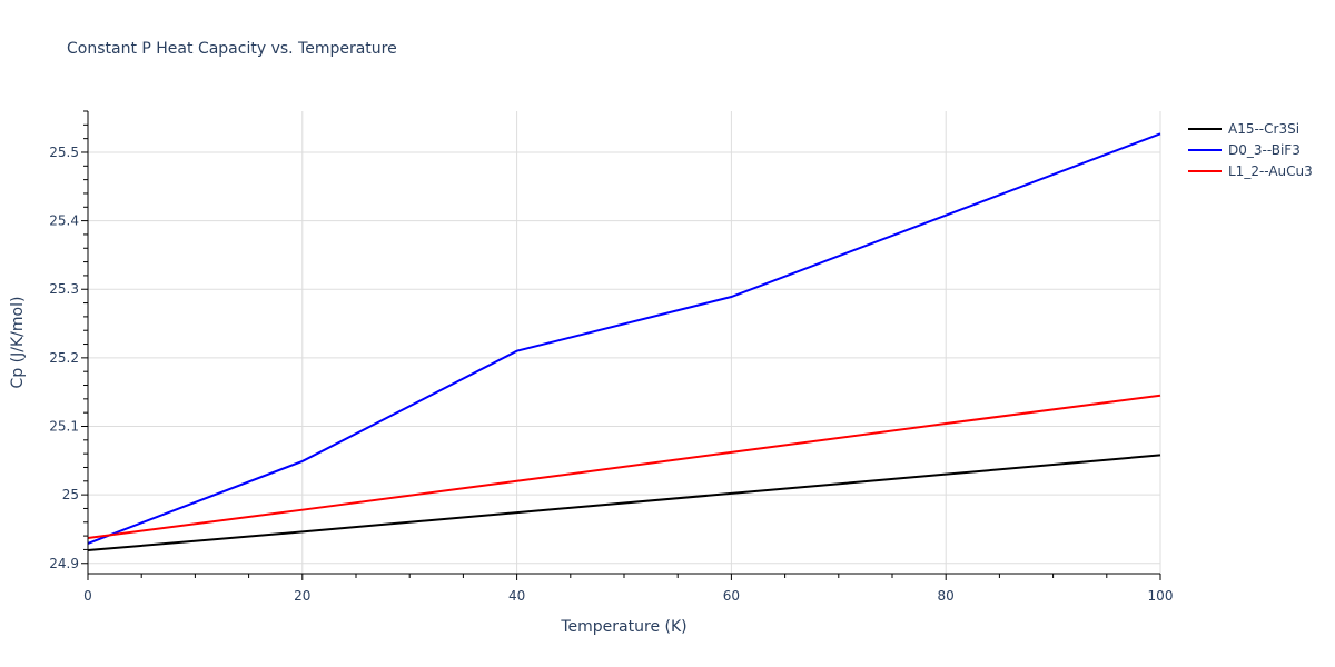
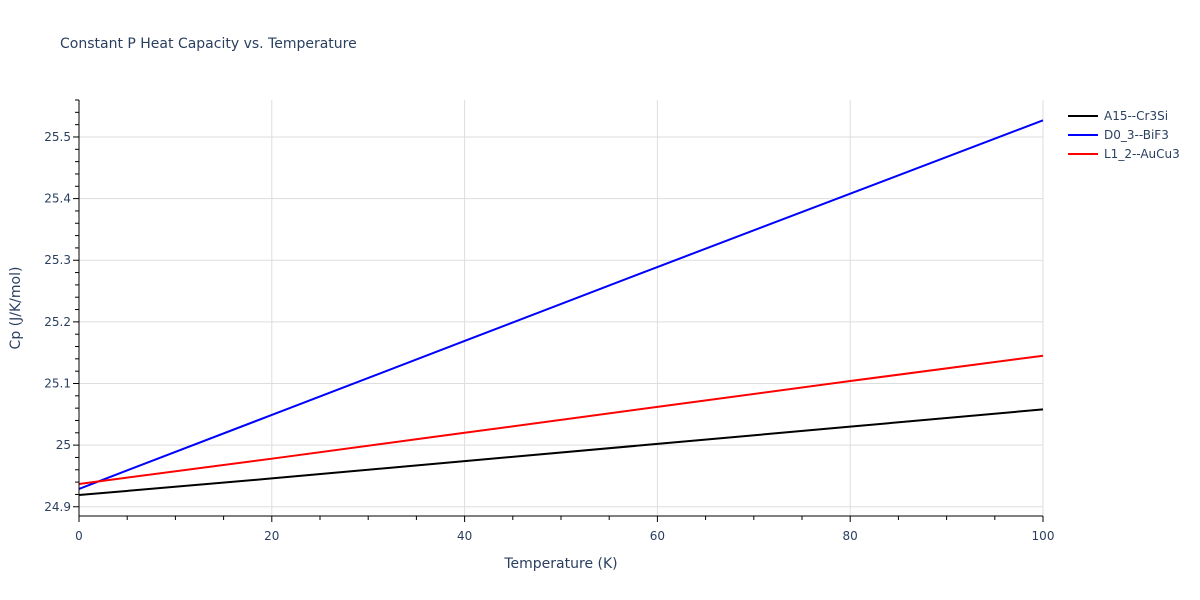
D0_3--BiF3/40: 25.21 -> 25.17
